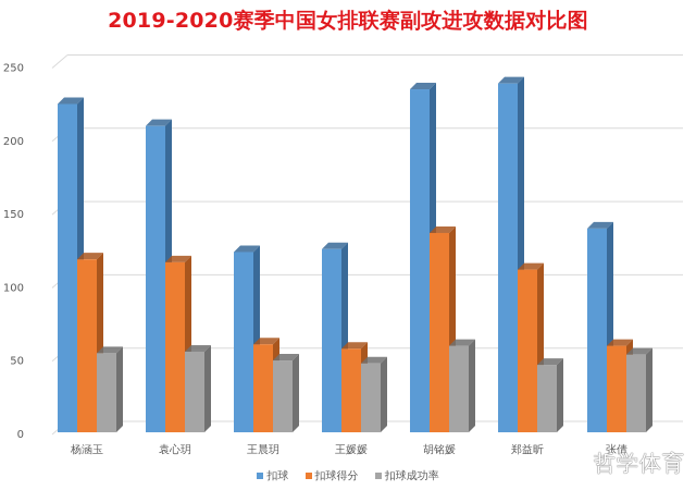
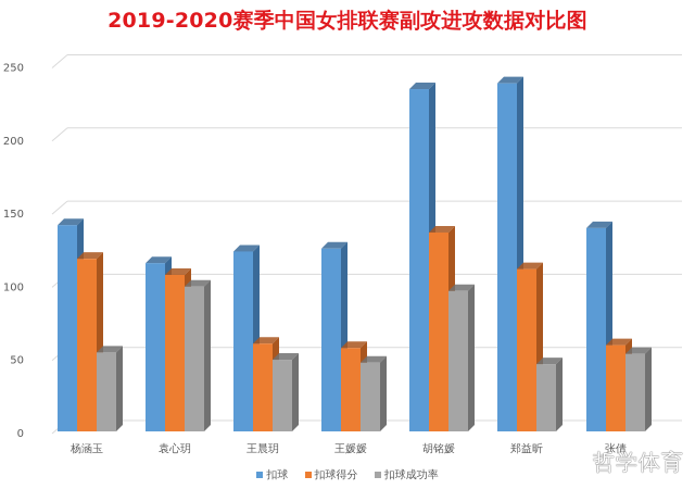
扣球/杨涵玉: 224 -> 141
扣球/袁心玥: 209 -> 115
扣球得分/袁心玥: 116 -> 107
扣球成功率/袁心玥: 55 -> 99
扣球成功率/胡铭媛: 59 -> 96
